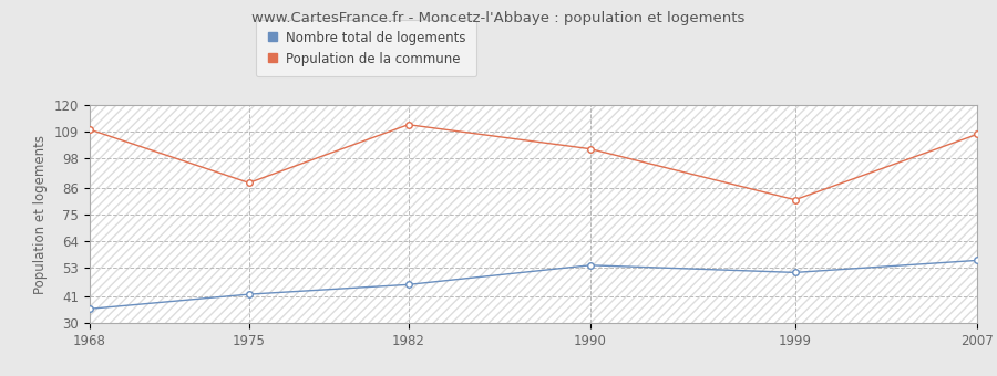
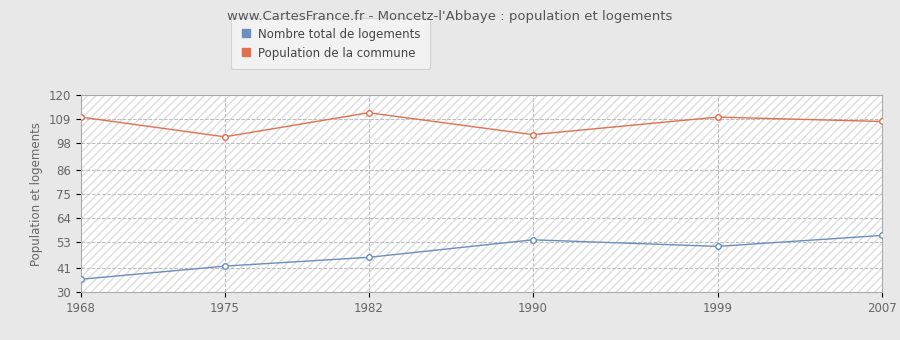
Population de la commune/1975: 88 -> 101
Population de la commune/1999: 81 -> 110
